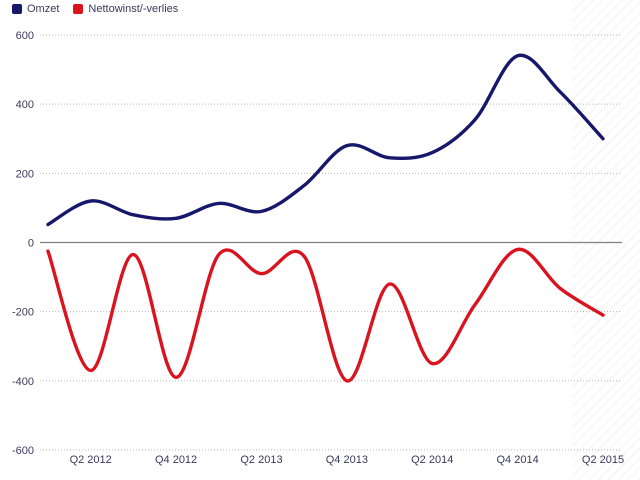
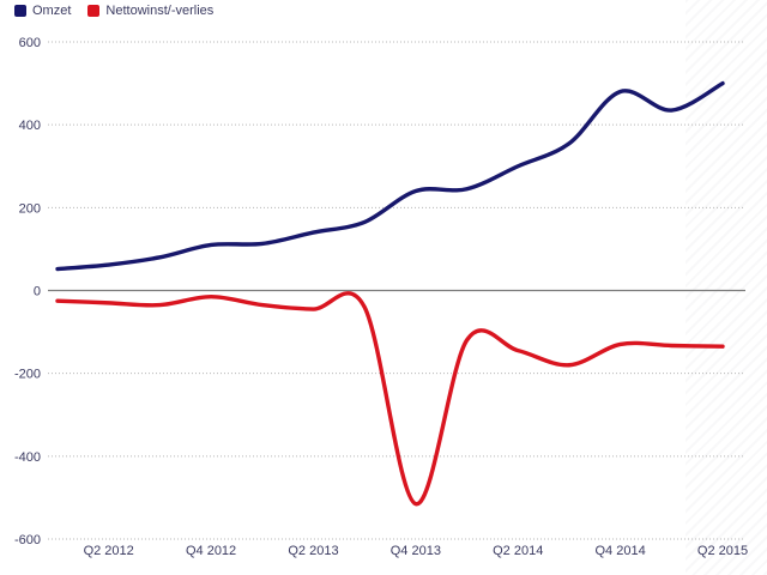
Omzet/Q2 2012: 120 -> 60
Nettowinst/-verlies/Q2 2012: -370 -> -30
Omzet/Q4 2012: 70 -> 110
Nettowinst/-verlies/Q4 2012: -390 -> -20
Omzet/Q2 2013: 90 -> 140
Nettowinst/-verlies/Q2 2013: -90 -> -40
Omzet/Q4 2013: 280 -> 240
Nettowinst/-verlies/Q4 2013: -400 -> -520
Omzet/Q2 2014: 260 -> 300
Nettowinst/-verlies/Q2 2014: -350 -> -140
Omzet/Q4 2014: 540 -> 480
Nettowinst/-verlies/Q4 2014: -20 -> -130
Omzet/Q2 2015: 300 -> 500
Nettowinst/-verlies/Q2 2015: -210 -> -140
